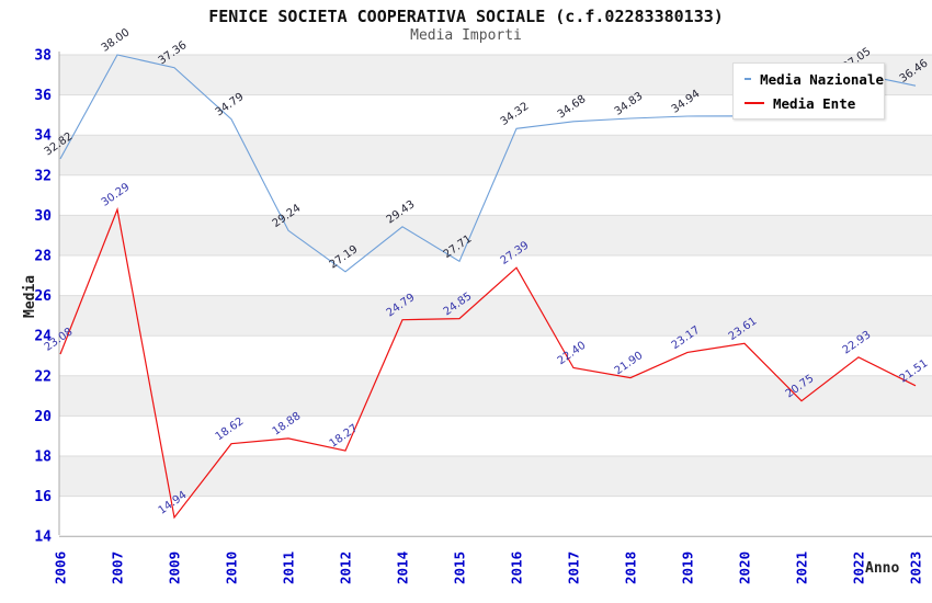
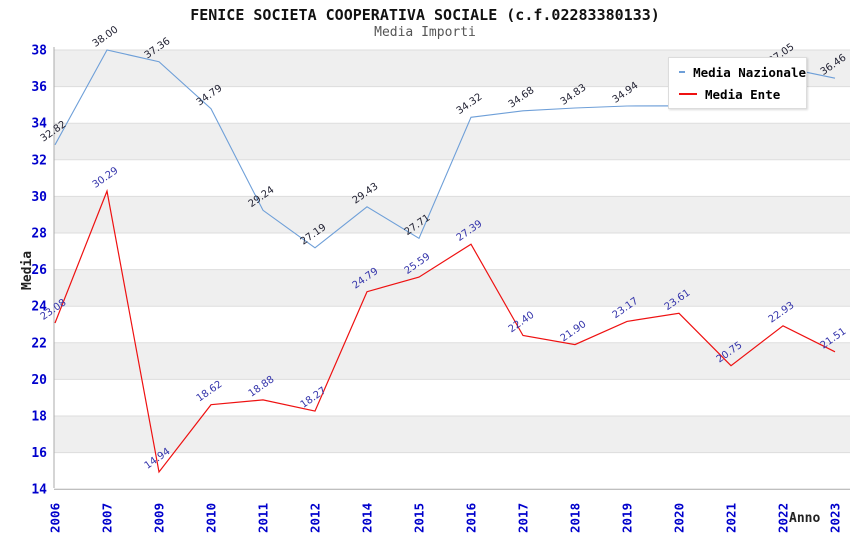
Media Ente/2015: 24.85 -> 25.59
